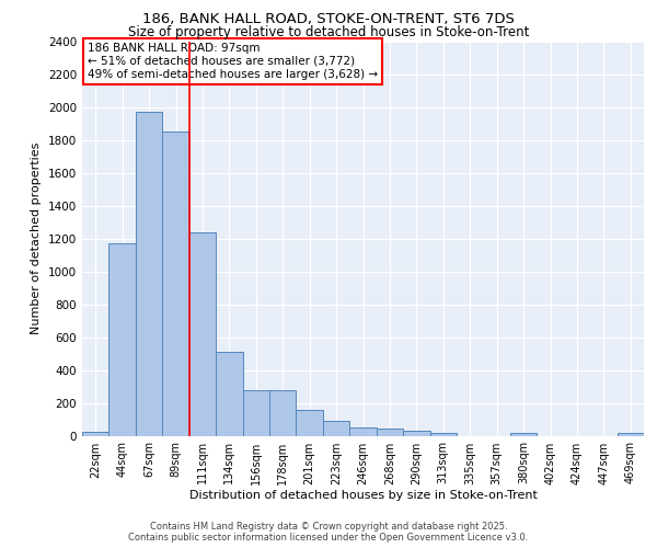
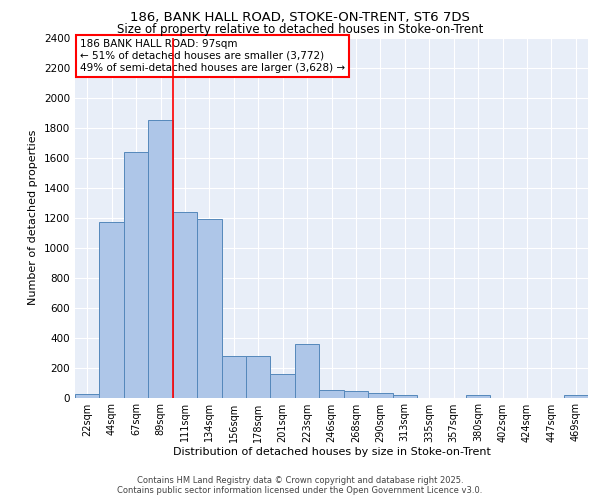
67sqm: 1970 -> 1640
134sqm: 510 -> 1190
223sqm: 90 -> 360
